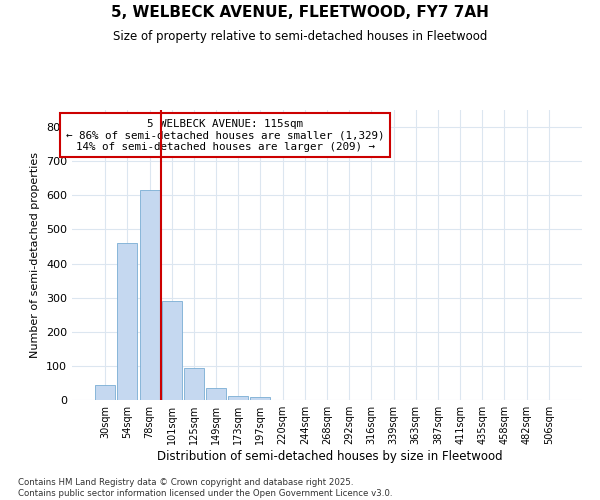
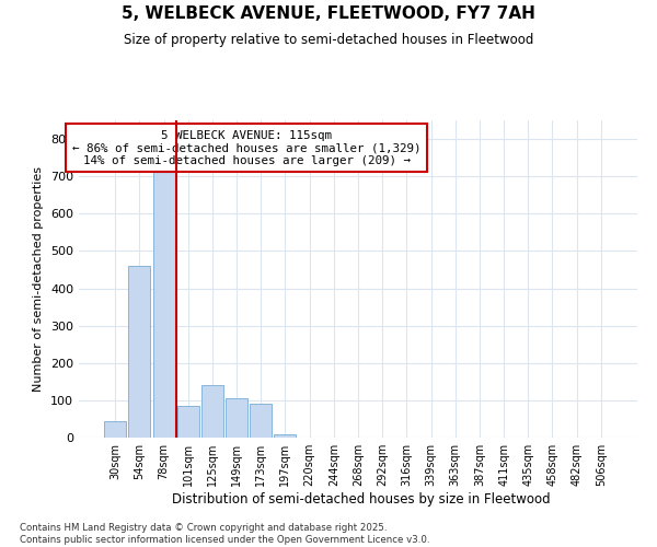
78sqm: 615 -> 715
101sqm: 290 -> 85
125sqm: 95 -> 140
149sqm: 35 -> 105
173sqm: 12 -> 90
